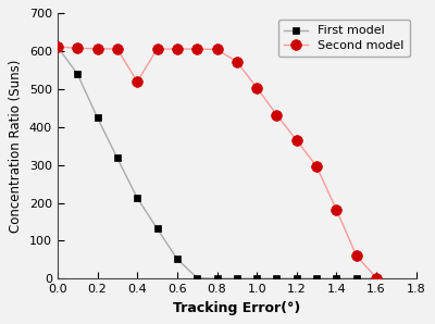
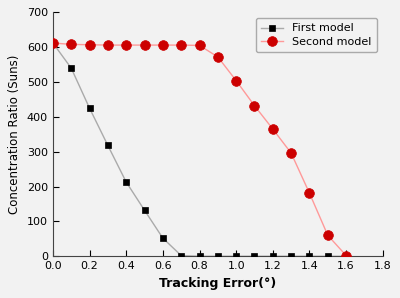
Second model/0.4: 520 -> 606
